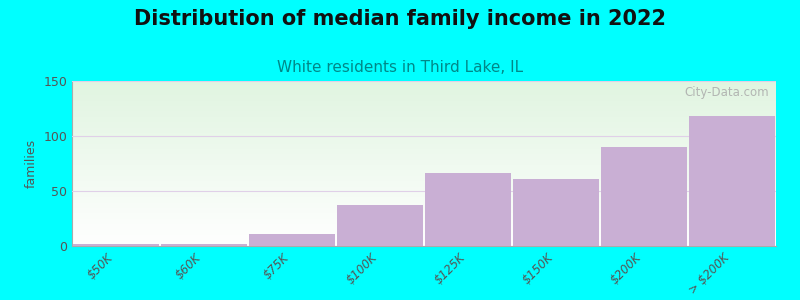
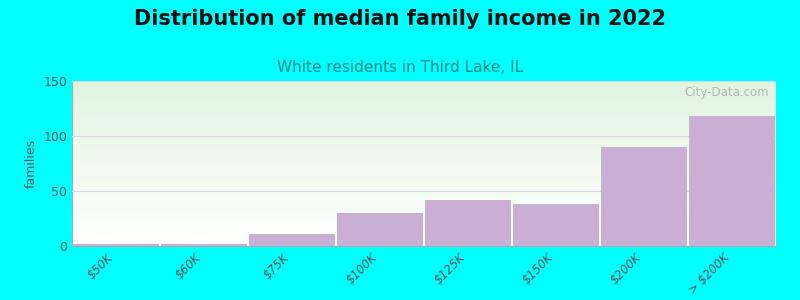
$100K: 37 -> 30
$125K: 66 -> 42
$150K: 61 -> 38
